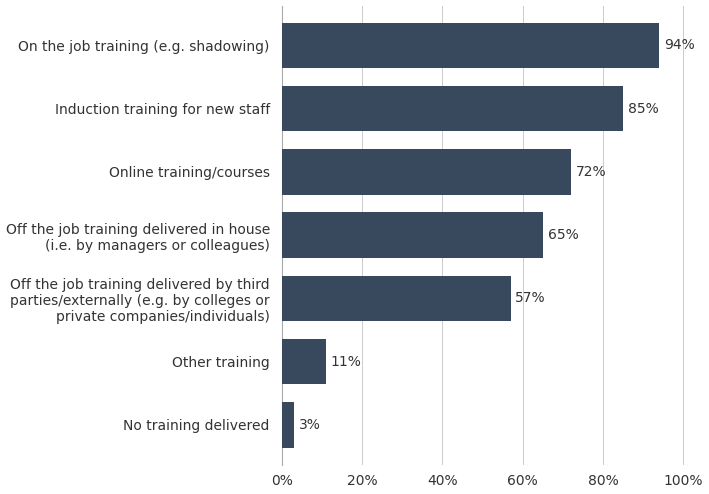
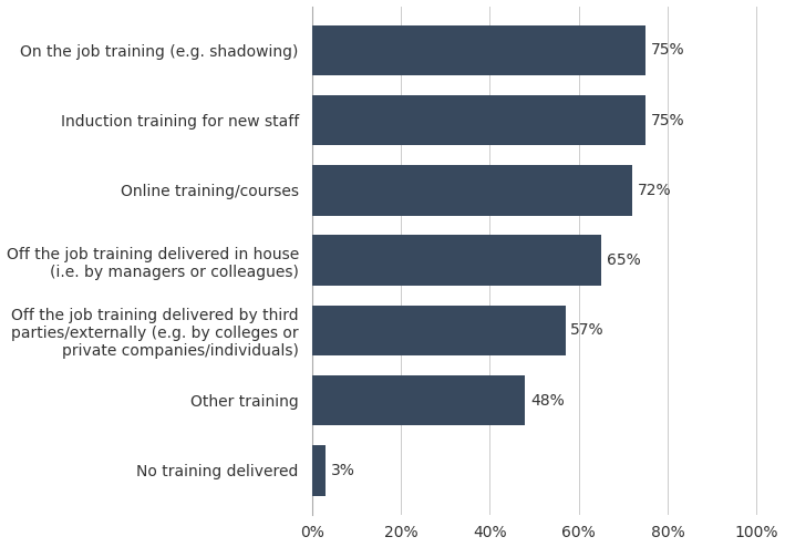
On the job training (e.g. shadowing): 94% -> 75%
Induction training for new staff: 85% -> 75%
Other training: 11% -> 48%
